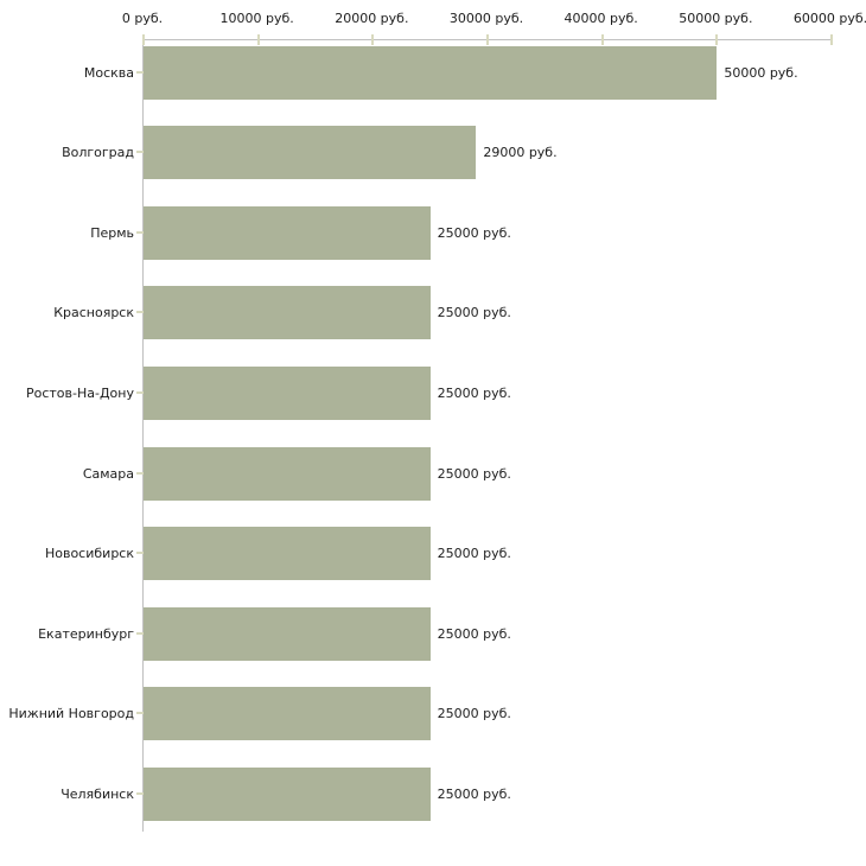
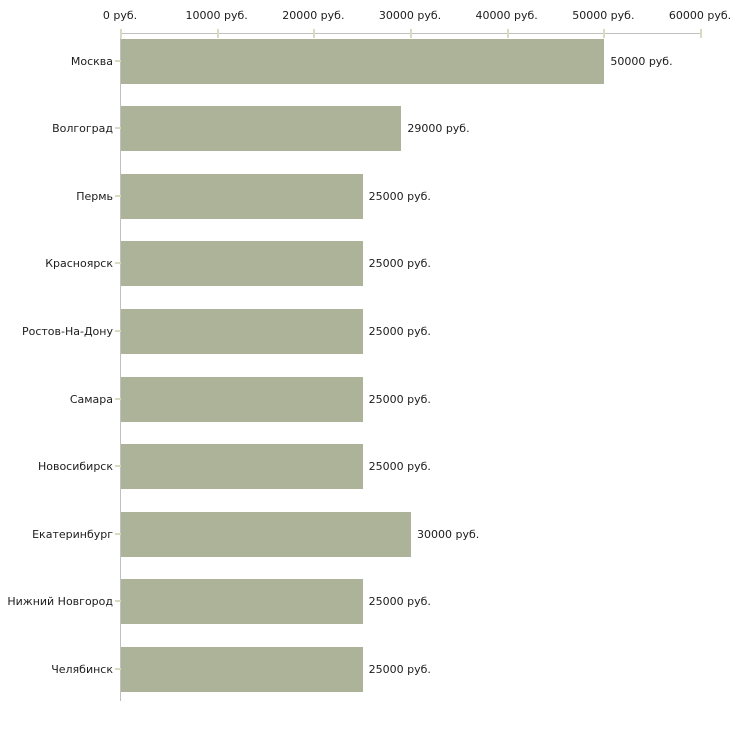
Екатеринбург: 25000 -> 30000
